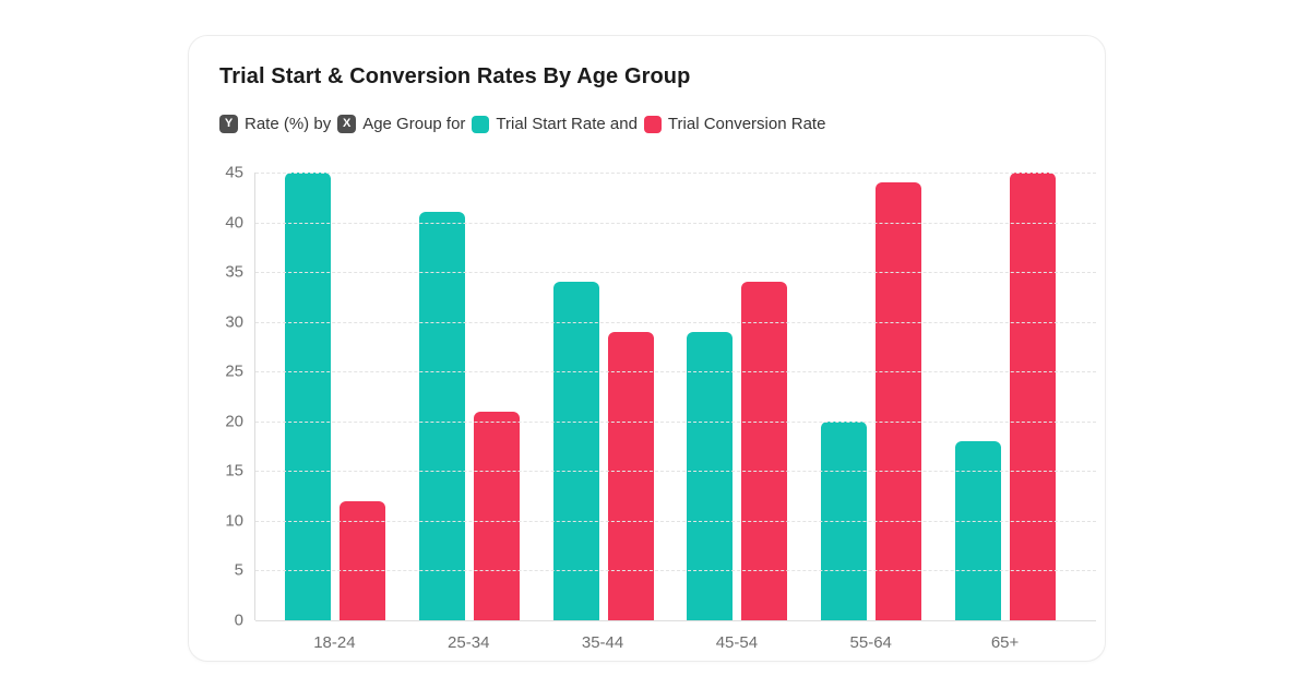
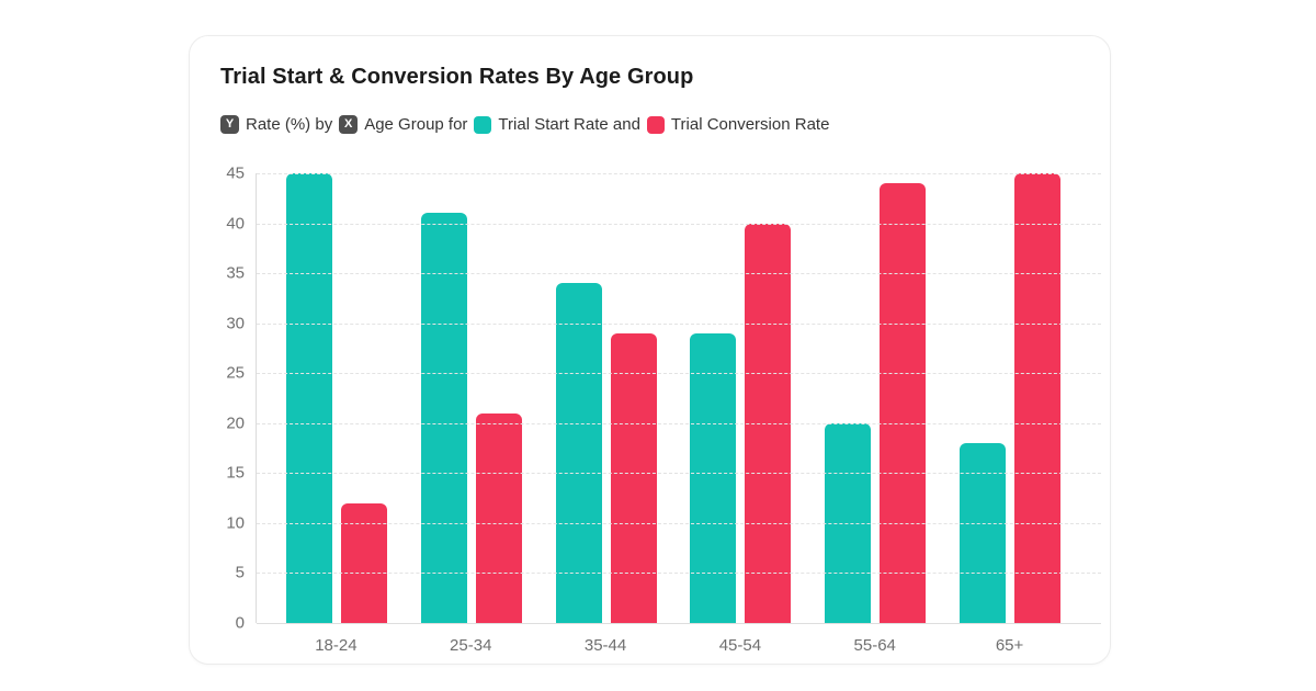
Trial Conversion Rate/45-54: 34 -> 40
